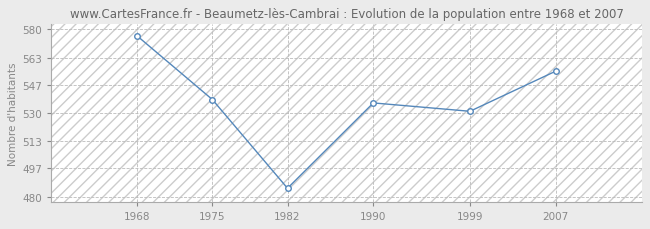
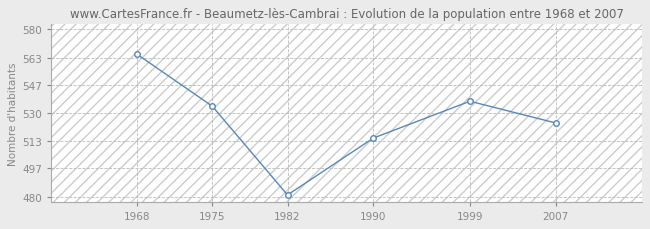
1968: 576 -> 565
1975: 538 -> 534
1982: 485 -> 481
1990: 536 -> 515
1999: 531 -> 537
2007: 555 -> 524
